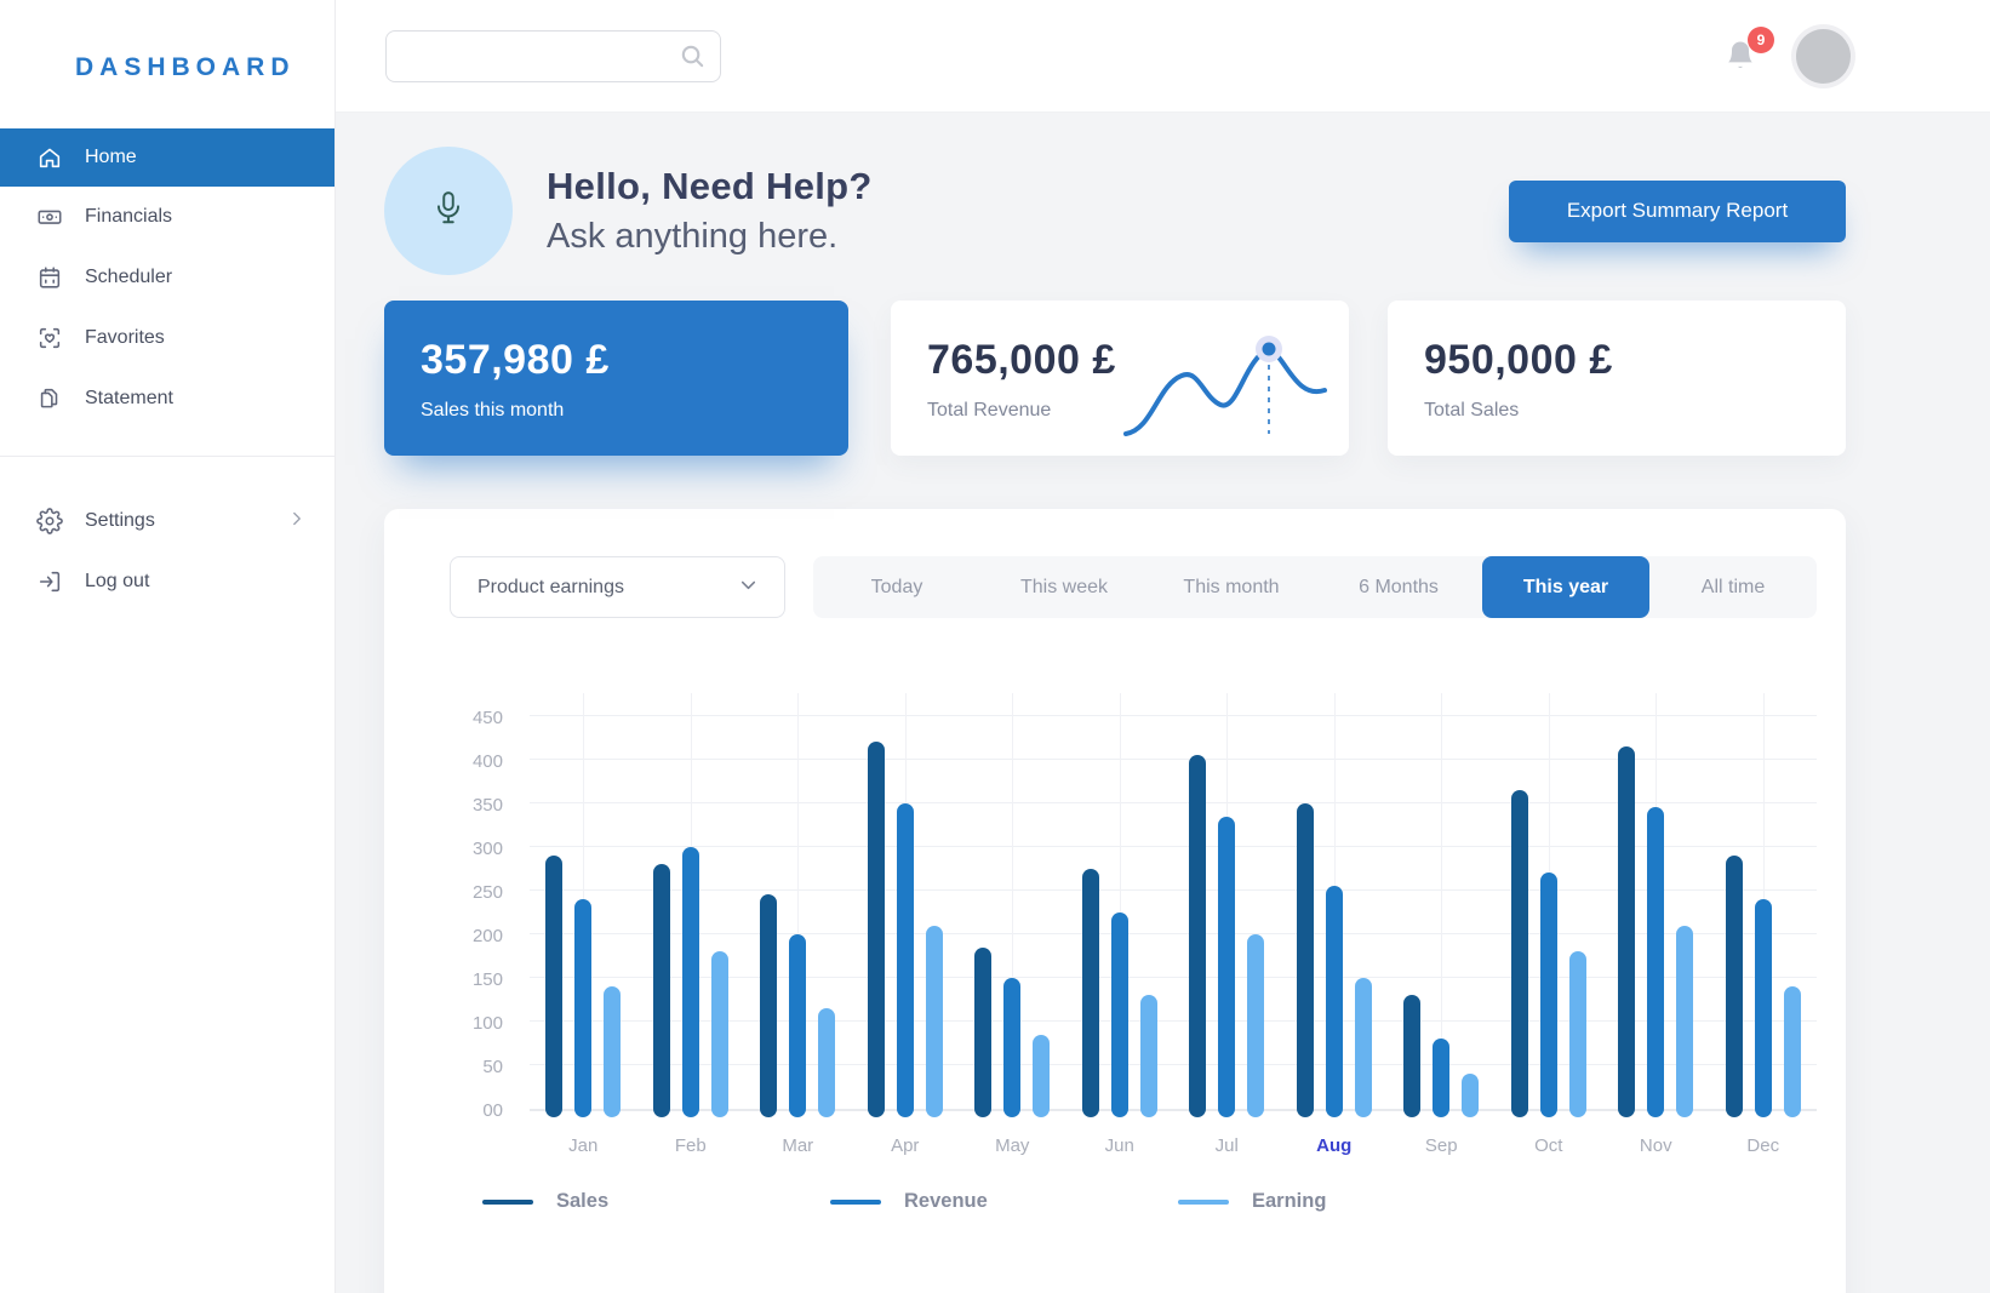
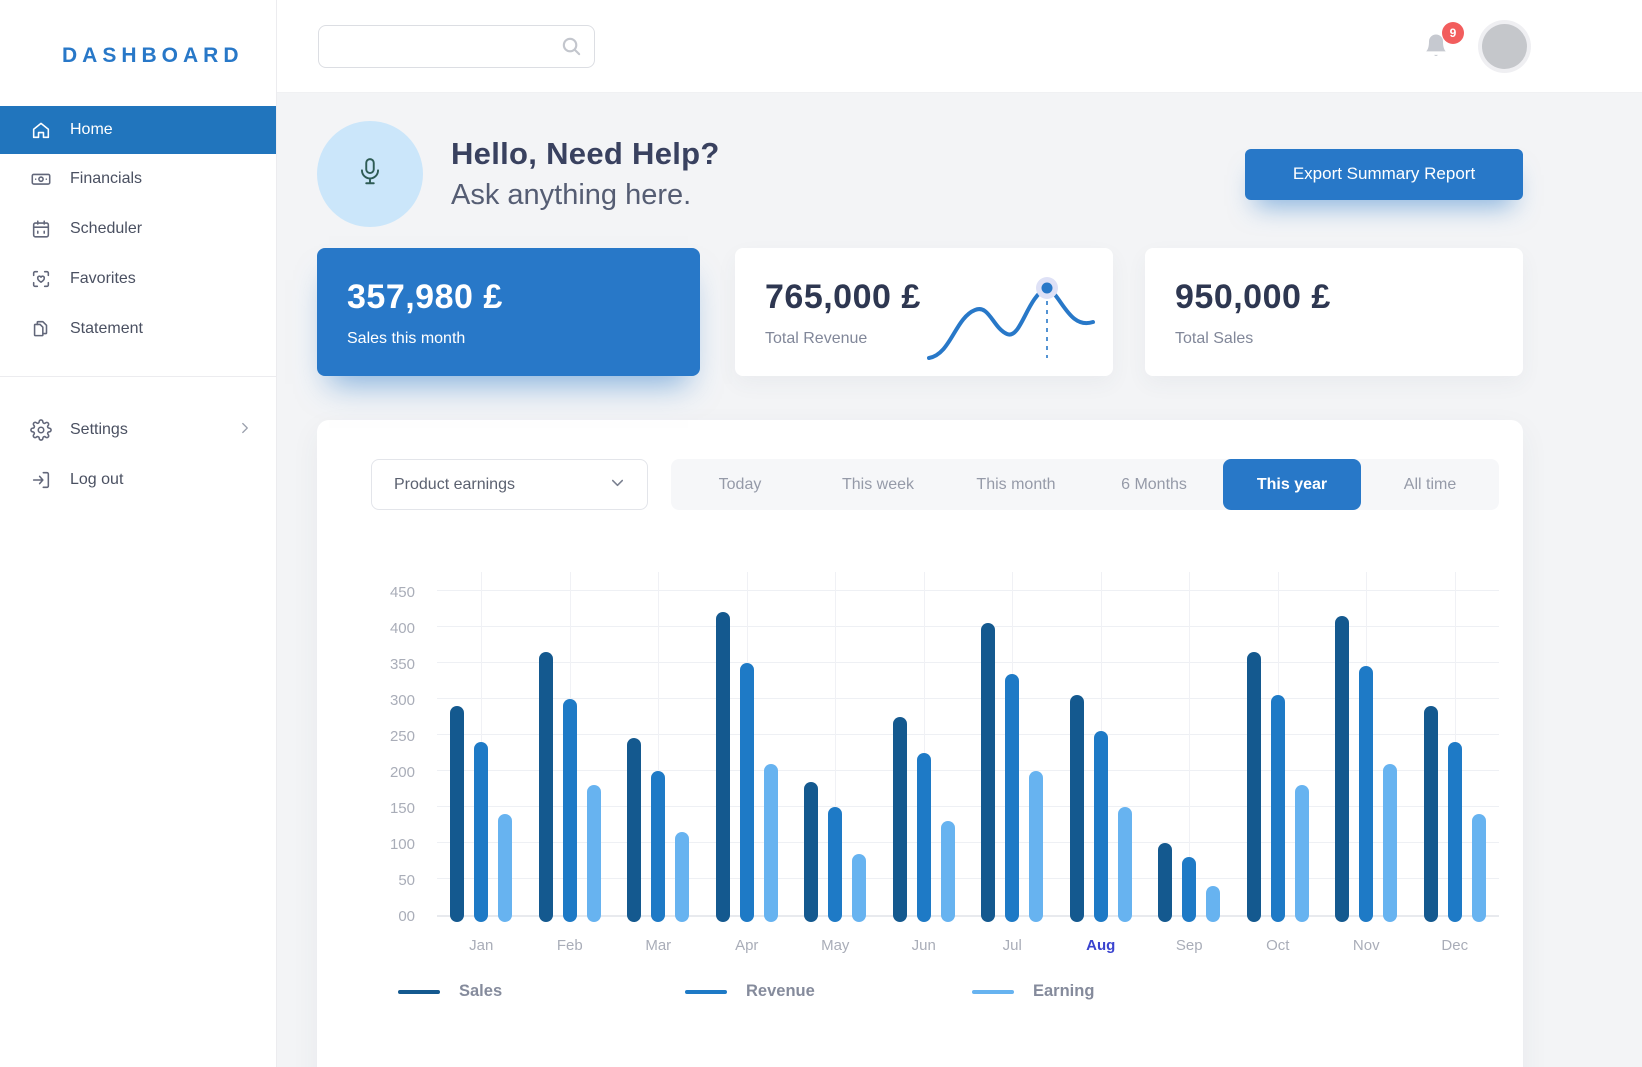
Sales/Feb: 290 -> 380
Sales/Aug: 360 -> 320
Sales/Sep: 140 -> 110
Revenue/Oct: 280 -> 320
